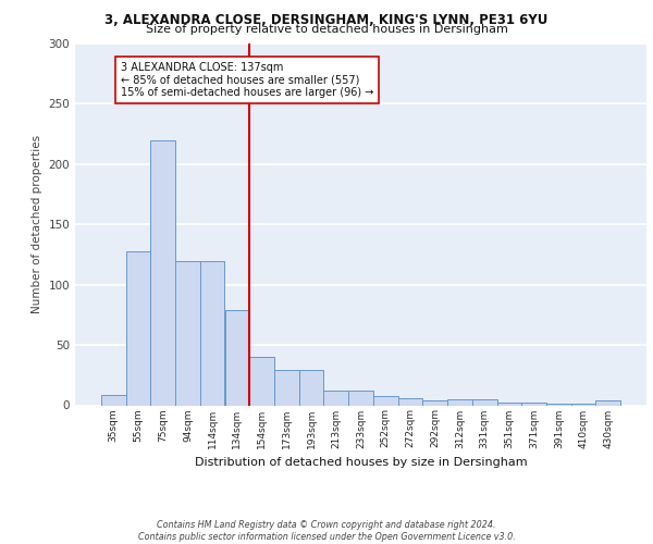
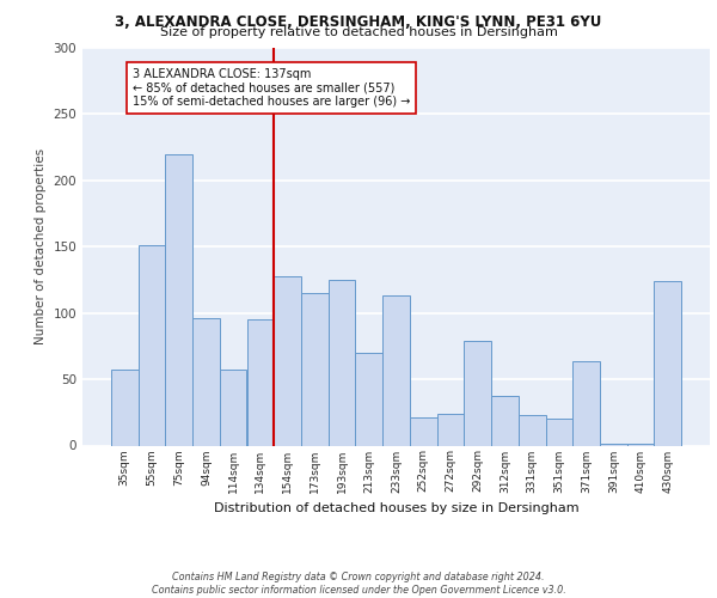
35sqm: 9 -> 57
55sqm: 128 -> 151
94sqm: 120 -> 96
114sqm: 120 -> 57
134sqm: 79 -> 95
154sqm: 40 -> 128
173sqm: 29 -> 115
193sqm: 29 -> 125
213sqm: 12 -> 70
233sqm: 12 -> 113
252sqm: 8 -> 21
272sqm: 6 -> 24
292sqm: 4 -> 79
312sqm: 5 -> 37
331sqm: 5 -> 23
351sqm: 2 -> 20
371sqm: 2 -> 64
430sqm: 4 -> 124
